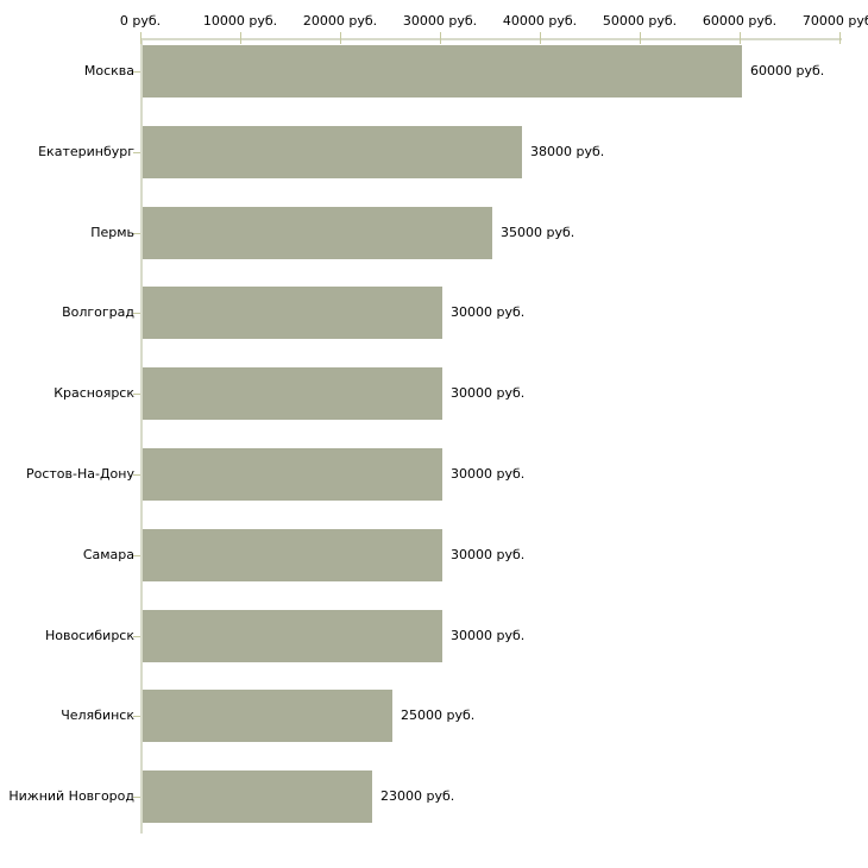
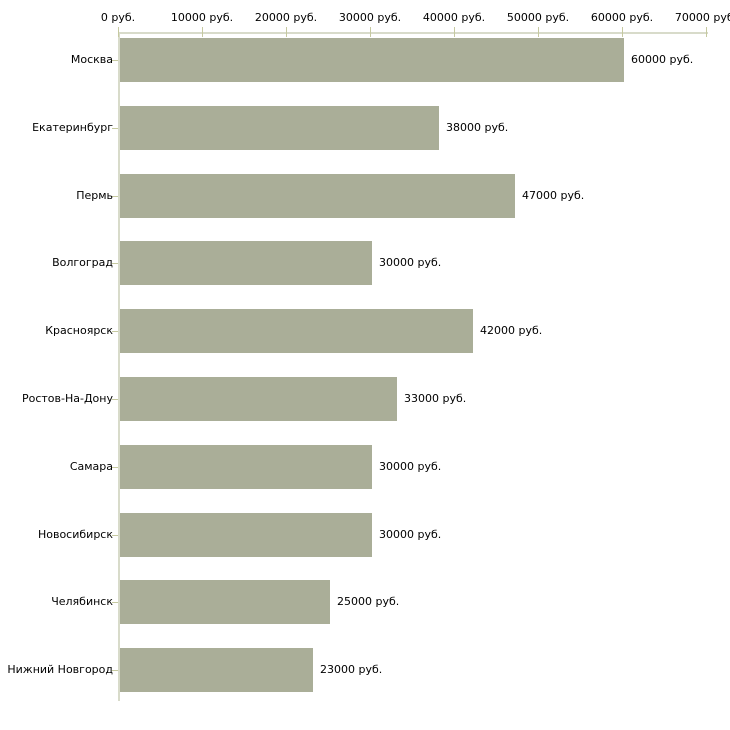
Пермь: 35000 -> 47000
Красноярск: 30000 -> 42000
Ростов-На-Дону: 30000 -> 33000
